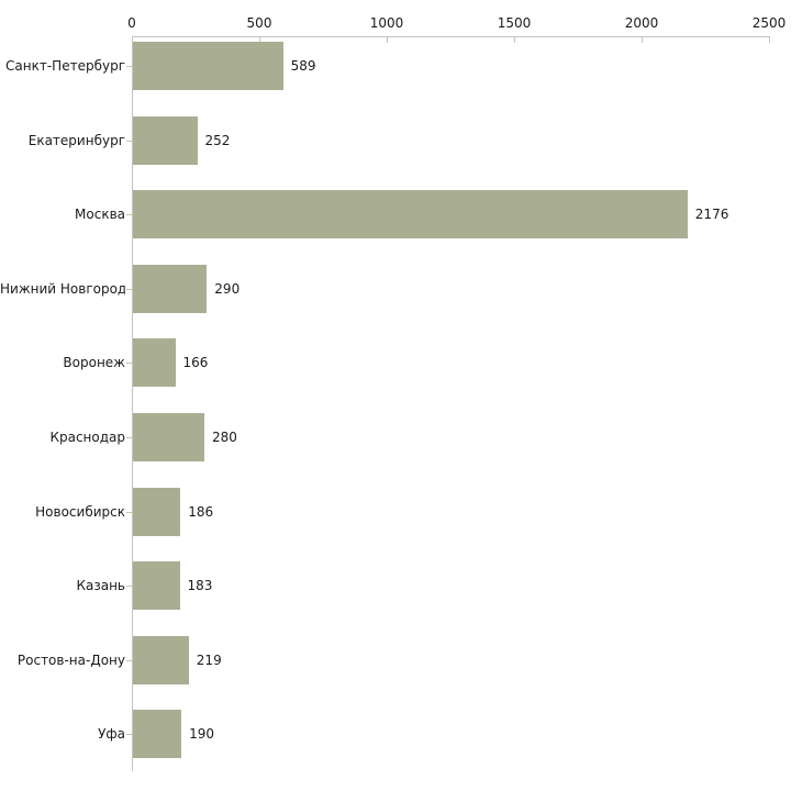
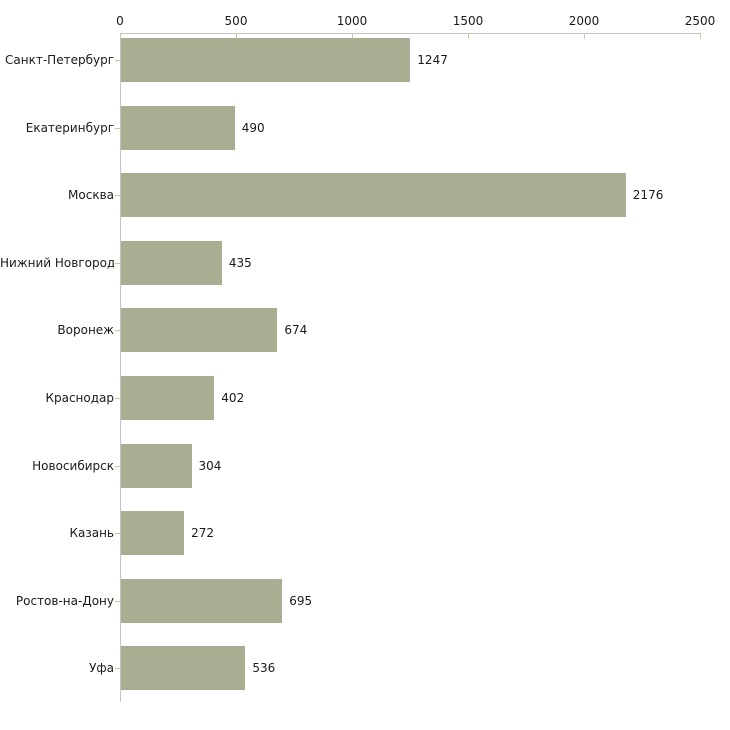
Санкт-Петербург: 589 -> 1247
Екатеринбург: 252 -> 490
Нижний Новгород: 290 -> 435
Воронеж: 166 -> 674
Краснодар: 280 -> 402
Новосибирск: 186 -> 304
Казань: 183 -> 272
Ростов-на-Дону: 219 -> 695
Уфа: 190 -> 536
